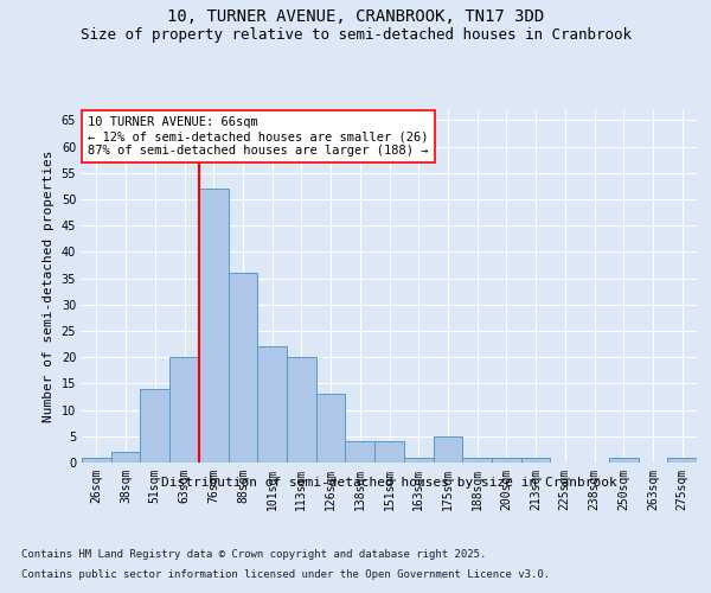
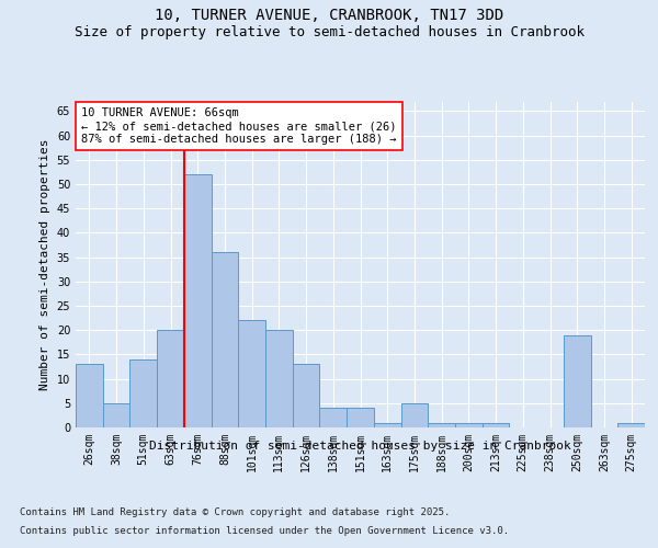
26sqm: 1 -> 13
38sqm: 2 -> 5
250sqm: 1 -> 19
